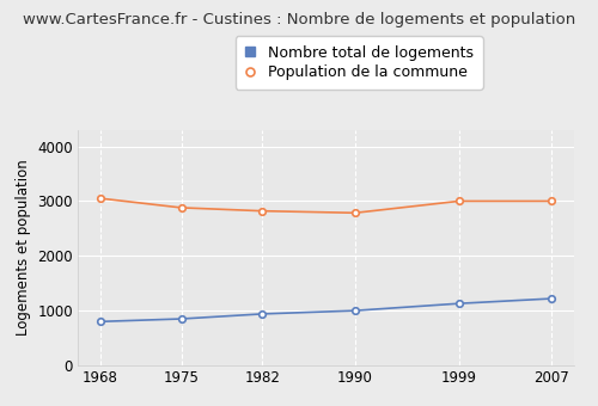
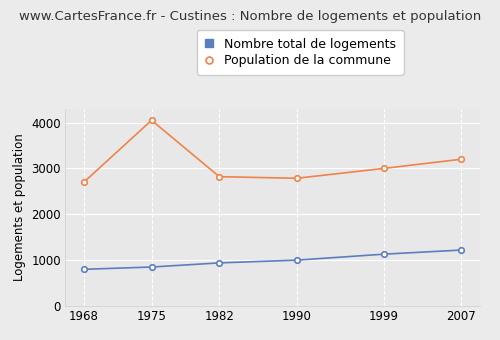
Population de la commune/1968: 3050 -> 2700
Population de la commune/1975: 2880 -> 4050
Population de la commune/2007: 3000 -> 3200
